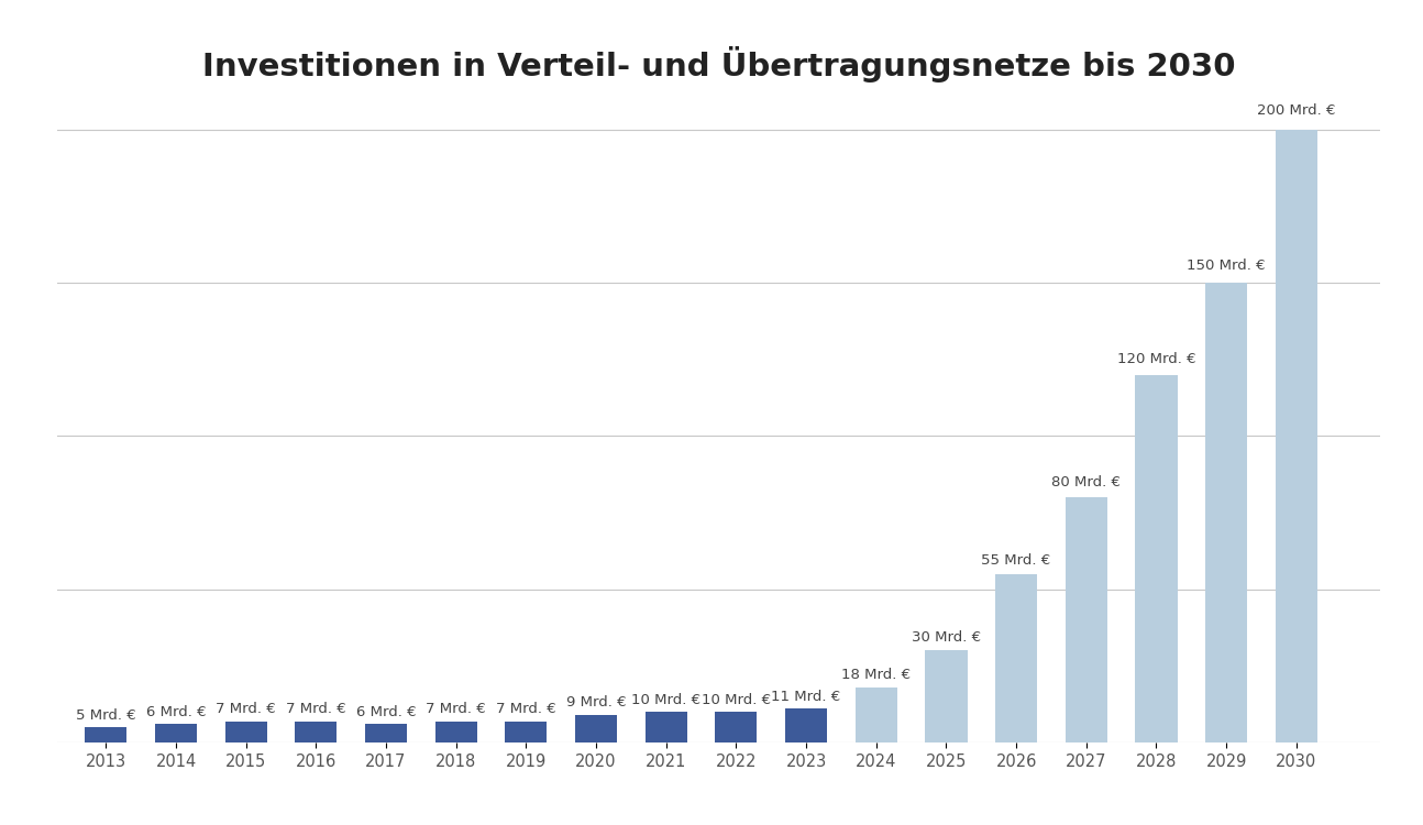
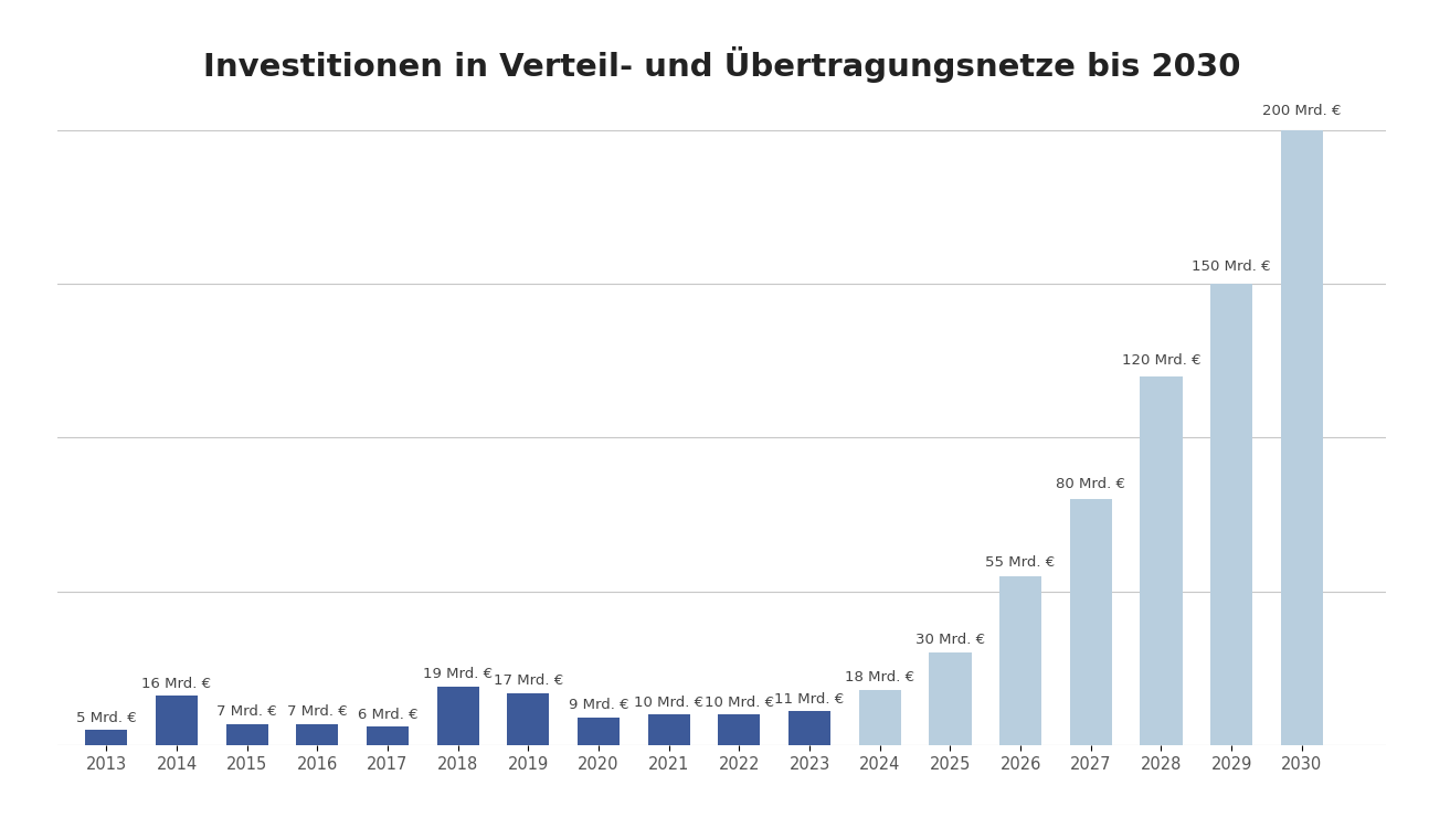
2014: 6 -> 16
2018: 7 -> 19
2019: 7 -> 17
